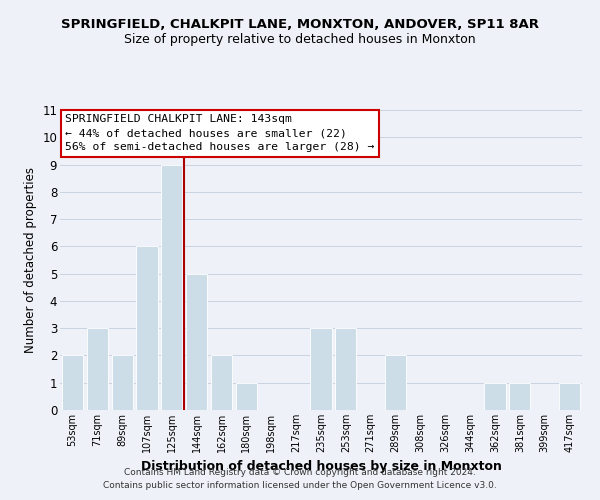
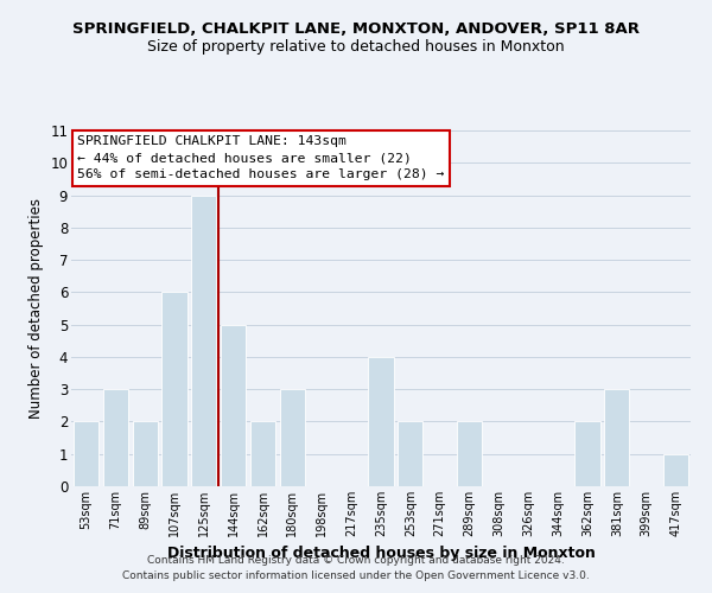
180sqm: 1 -> 3
235sqm: 3 -> 4
253sqm: 3 -> 2
362sqm: 1 -> 2
381sqm: 1 -> 3
